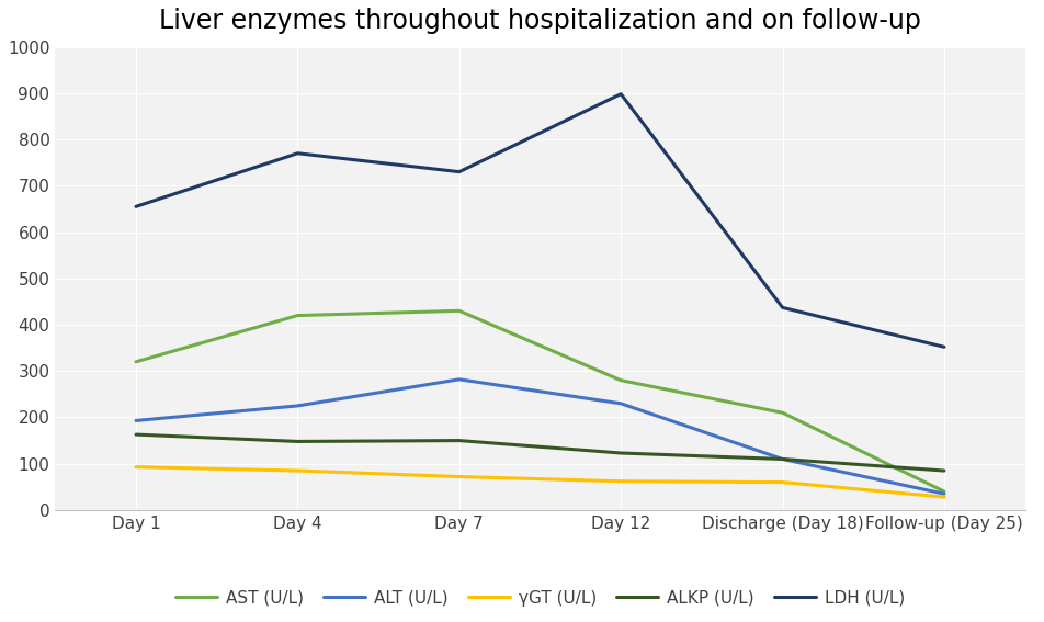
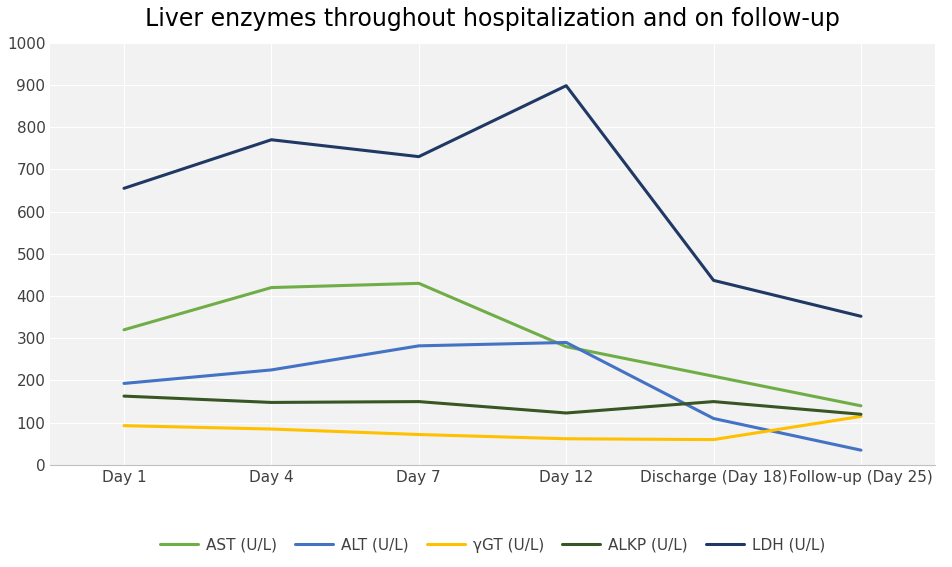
ALT (U/L)/Day 12: 230 -> 290
ALKP (U/L)/Discharge (Day 18): 110 -> 150
AST (U/L)/Follow-up (Day 25): 40 -> 140
γGT (U/L)/Follow-up (Day 25): 28 -> 115
ALKP (U/L)/Follow-up (Day 25): 85 -> 120
